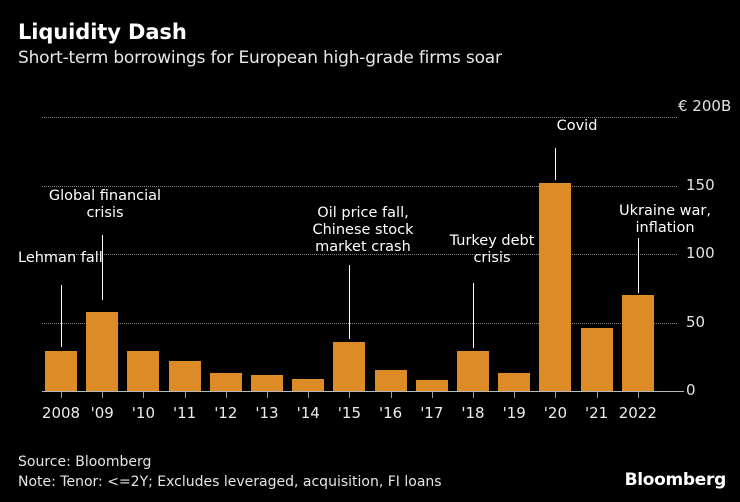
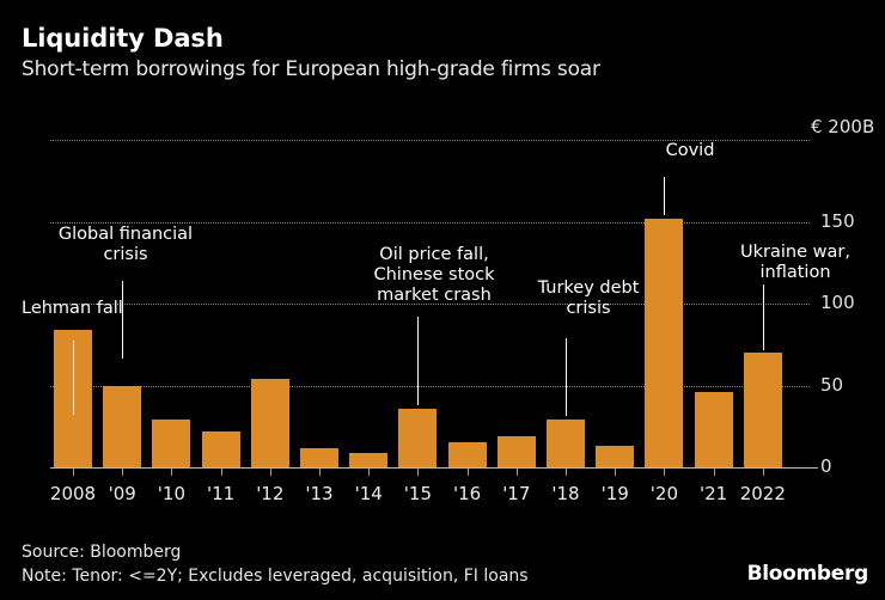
2008: 29 -> 84
'09: 58 -> 50
'12: 13 -> 54
'17: 8 -> 19
